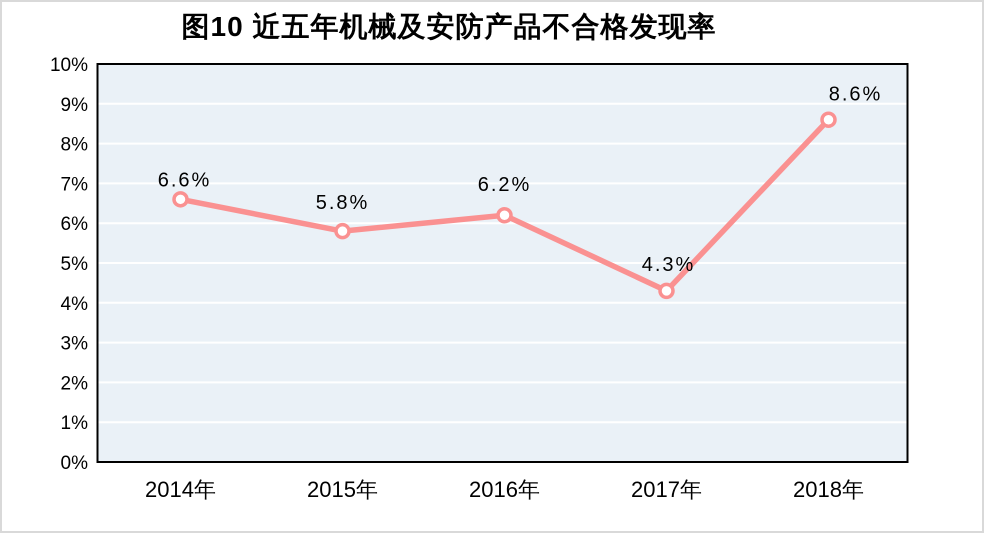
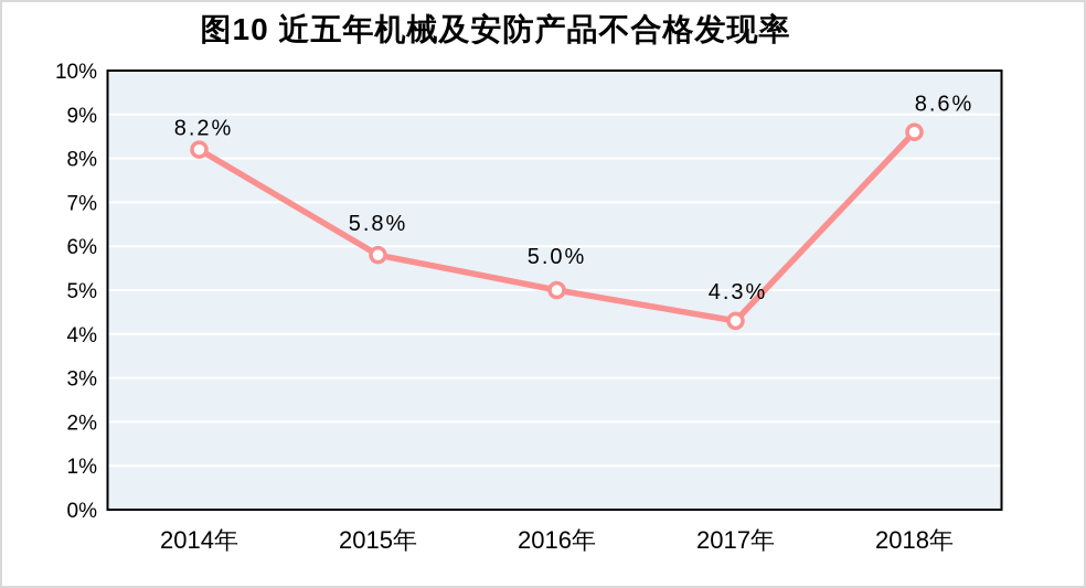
2014年: 6.6% -> 8.2%
2016年: 6.2% -> 5.0%
